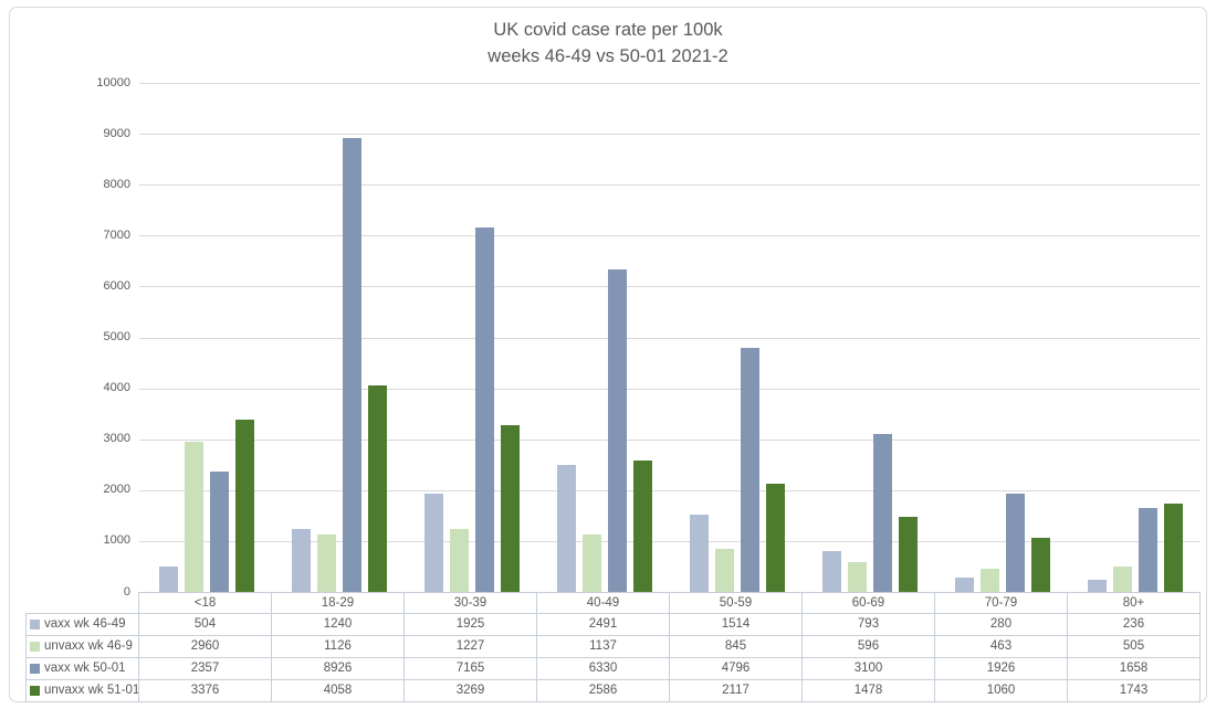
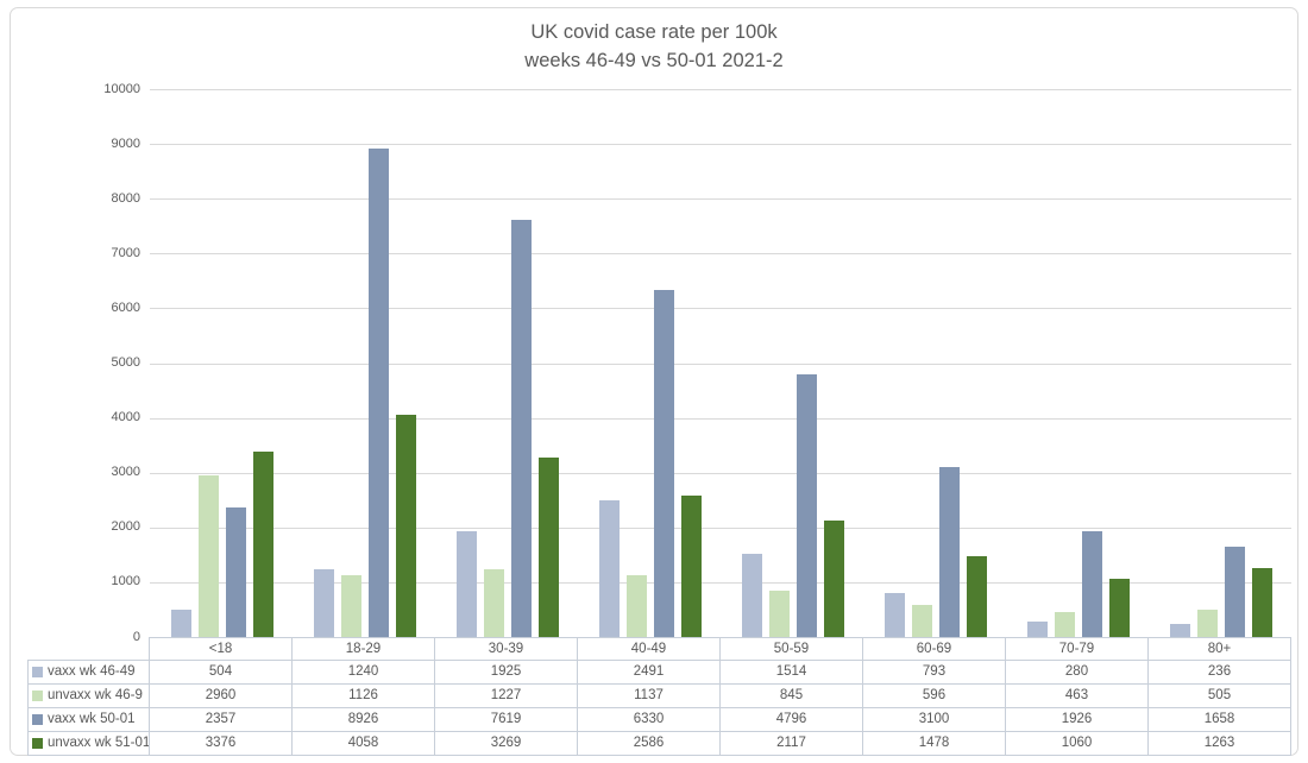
vaxx wk 50-01/30-39: 7165 -> 7619
unvaxx wk 51-01/80+: 1743 -> 1263
